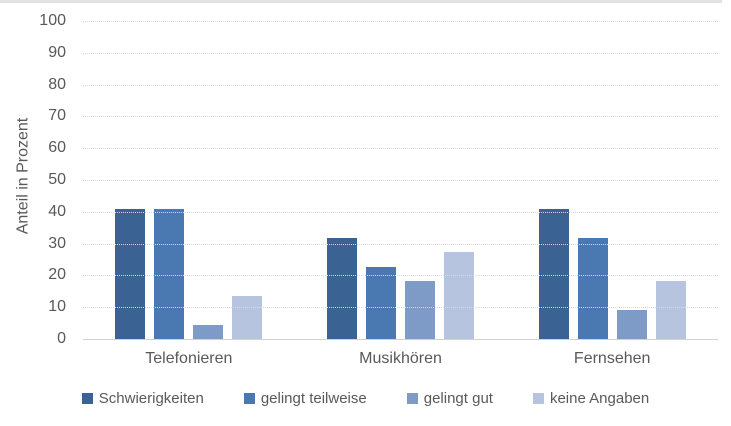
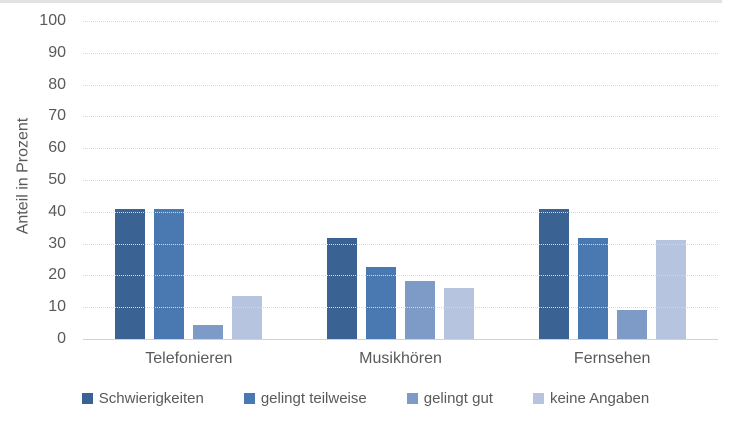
keine Angaben/Musikhören: 27 -> 16
keine Angaben/Fernsehen: 18 -> 31
